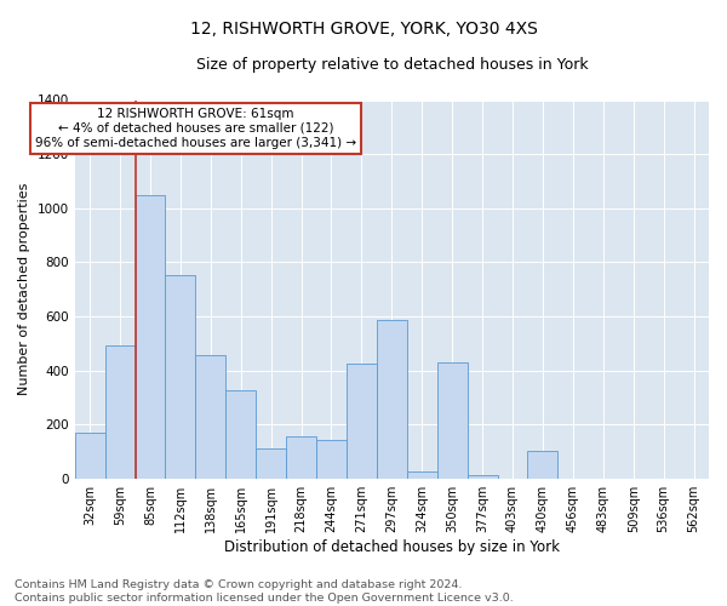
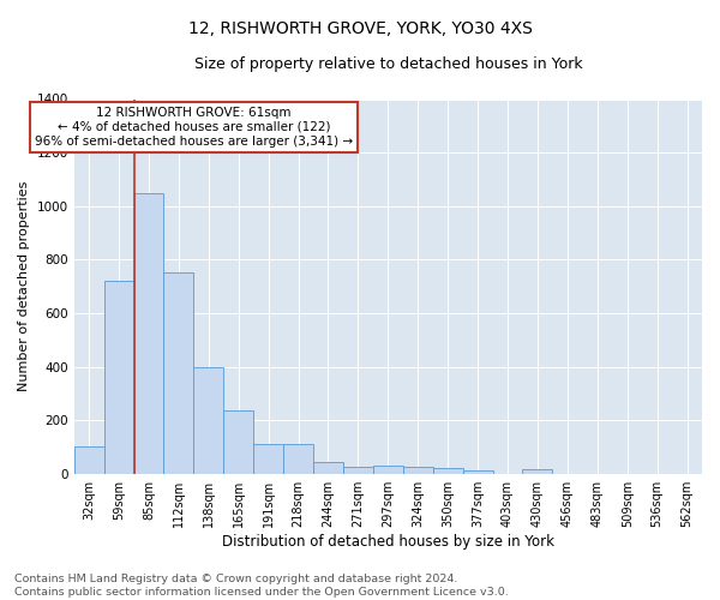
32sqm: 170 -> 100
59sqm: 490 -> 720
138sqm: 455 -> 400
165sqm: 325 -> 235
218sqm: 155 -> 110
244sqm: 140 -> 45
271sqm: 425 -> 25
297sqm: 585 -> 28
350sqm: 430 -> 20
430sqm: 100 -> 15
